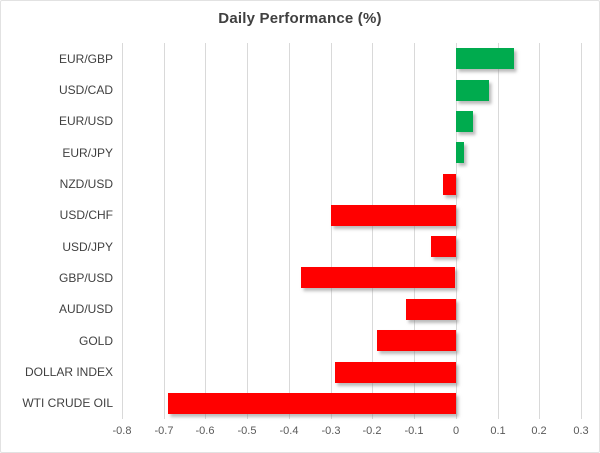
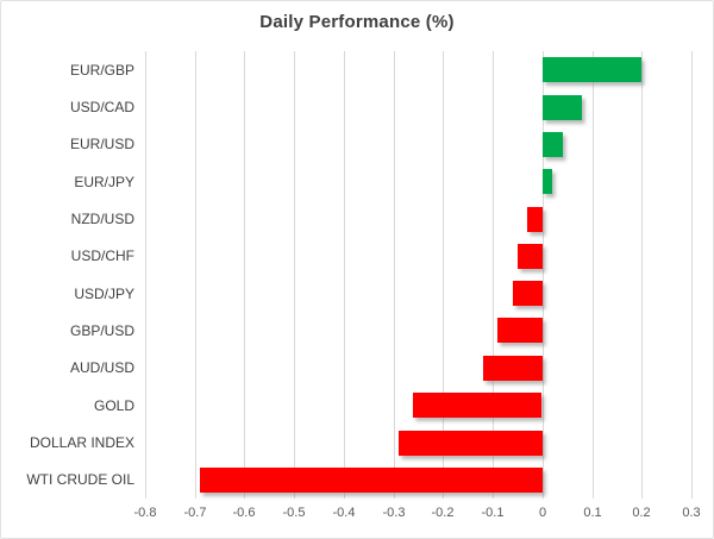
EUR/GBP: 0.14 -> 0.20
USD/CHF: -0.30 -> -0.05
GBP/USD: -0.37 -> -0.09
GOLD: -0.19 -> -0.26
